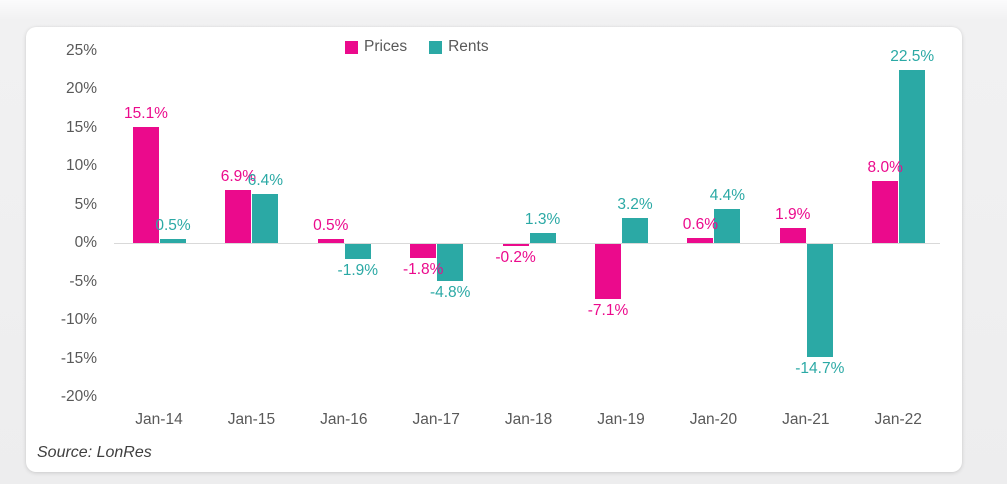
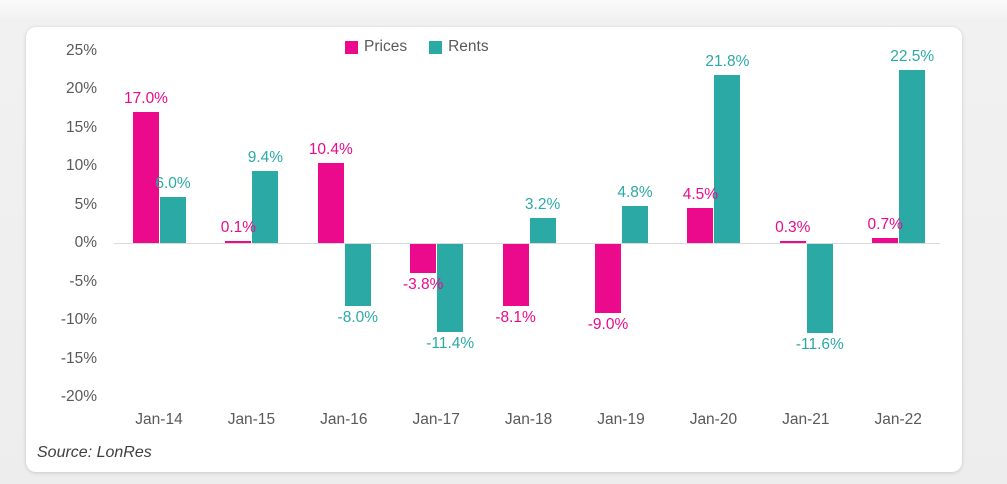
Prices/Jan-14: 15.1% -> 17.0%
Rents/Jan-14: 0.5% -> 6.0%
Prices/Jan-15: 6.9% -> 0.1%
Rents/Jan-15: 6.4% -> 9.4%
Prices/Jan-16: 0.5% -> 10.4%
Rents/Jan-16: -1.9% -> -8.0%
Prices/Jan-17: -1.8% -> -3.8%
Rents/Jan-17: -4.8% -> -11.4%
Prices/Jan-18: -0.2% -> -8.1%
Rents/Jan-18: 1.3% -> 3.2%
Prices/Jan-19: -7.1% -> -9.0%
Rents/Jan-19: 3.2% -> 4.8%
Prices/Jan-20: 0.6% -> 4.5%
Rents/Jan-20: 4.4% -> 21.8%
Prices/Jan-21: 1.9% -> 0.3%
Rents/Jan-21: -14.7% -> -11.6%
Prices/Jan-22: 8.0% -> 0.7%
